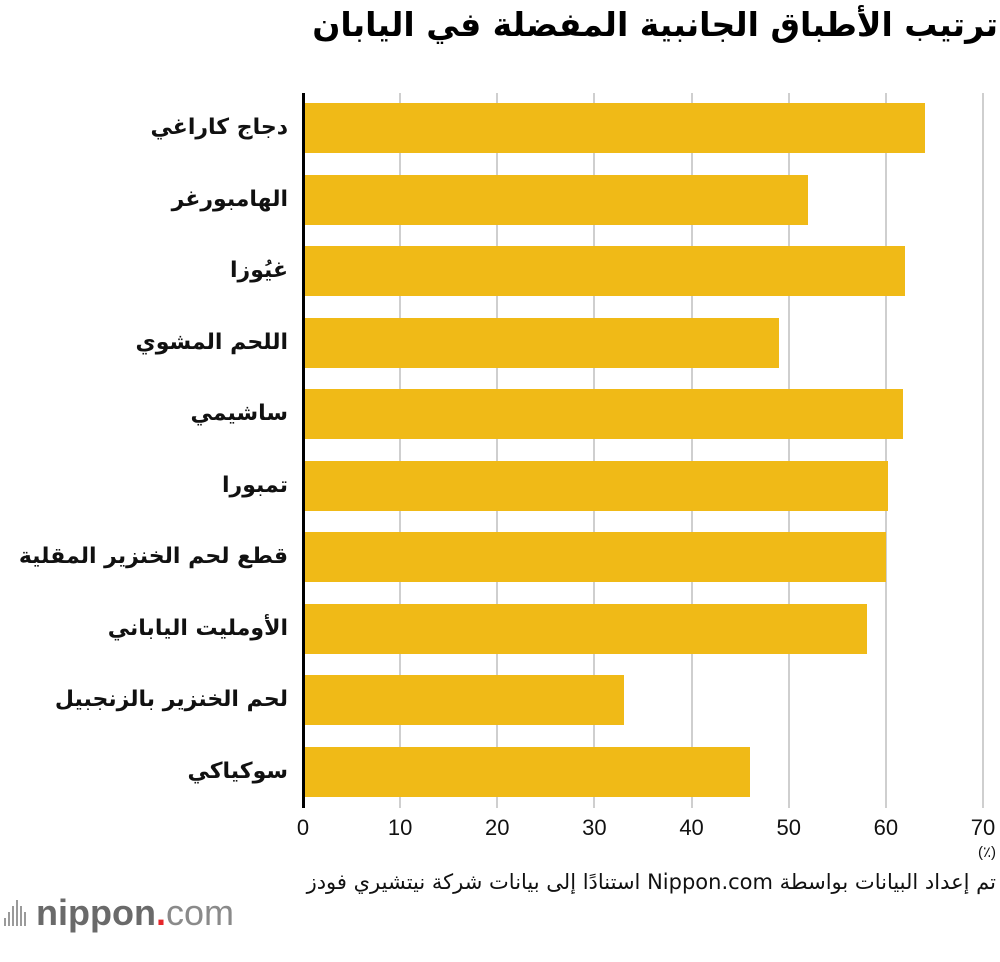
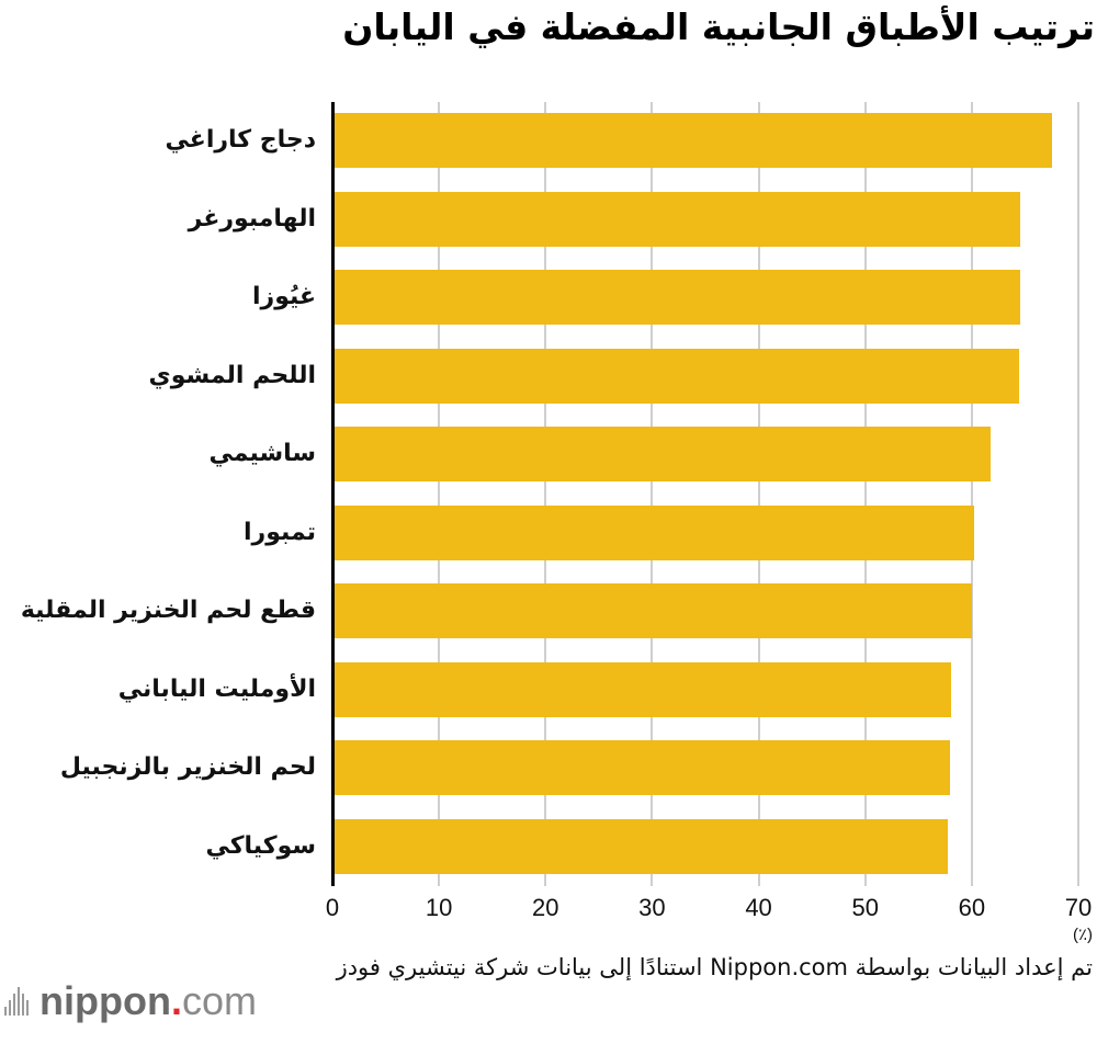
دجاج كاراغي: 64 -> 68
الهامبورغر: 52 -> 64
غيُوزا: 62 -> 64
اللحم المشوي: 49 -> 64
لحم الخنزير بالزنجبيل: 33 -> 58
سوكياكي: 46 -> 58
